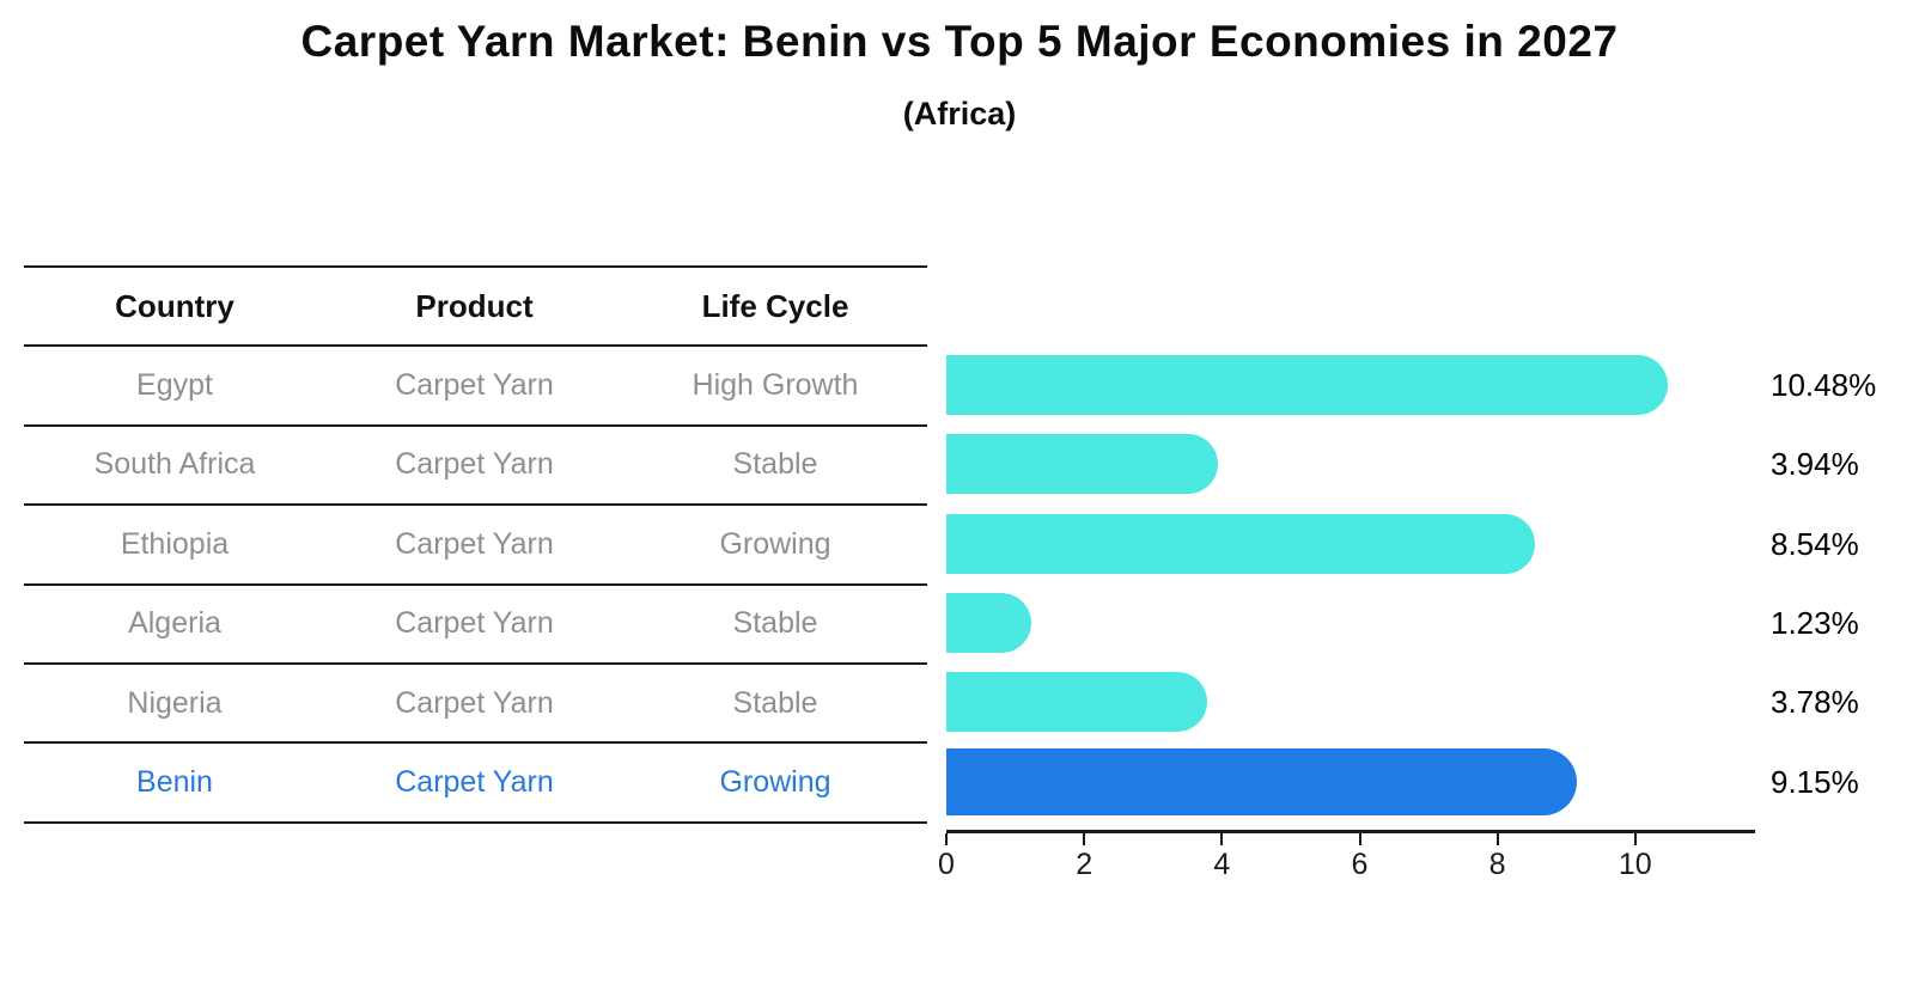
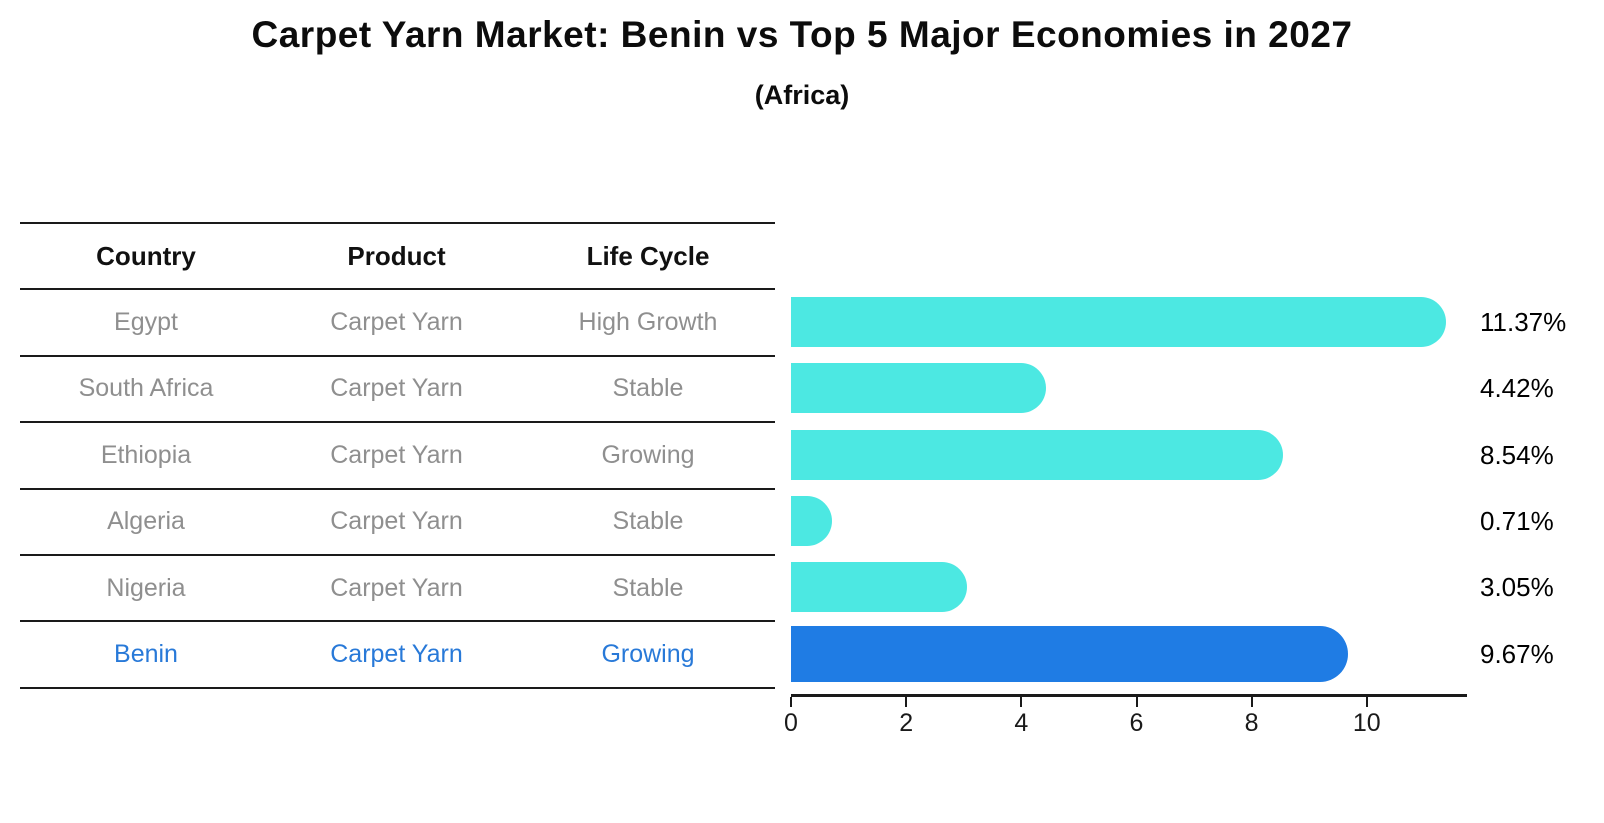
Egypt: 10.48% -> 11.37%
South Africa: 3.94% -> 4.42%
Algeria: 1.23% -> 0.71%
Nigeria: 3.78% -> 3.05%
Benin: 9.15% -> 9.67%
